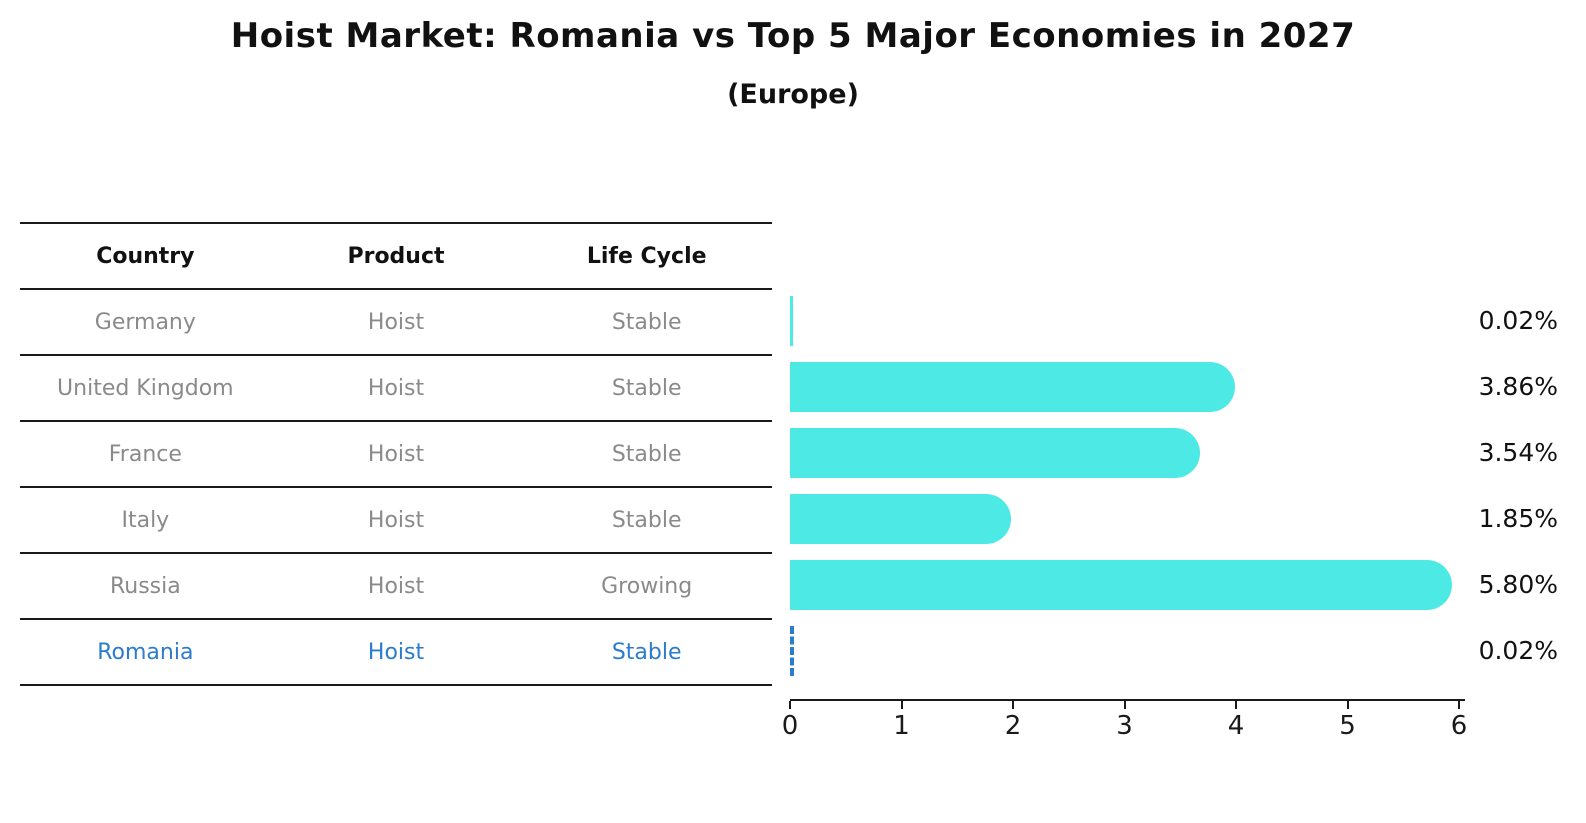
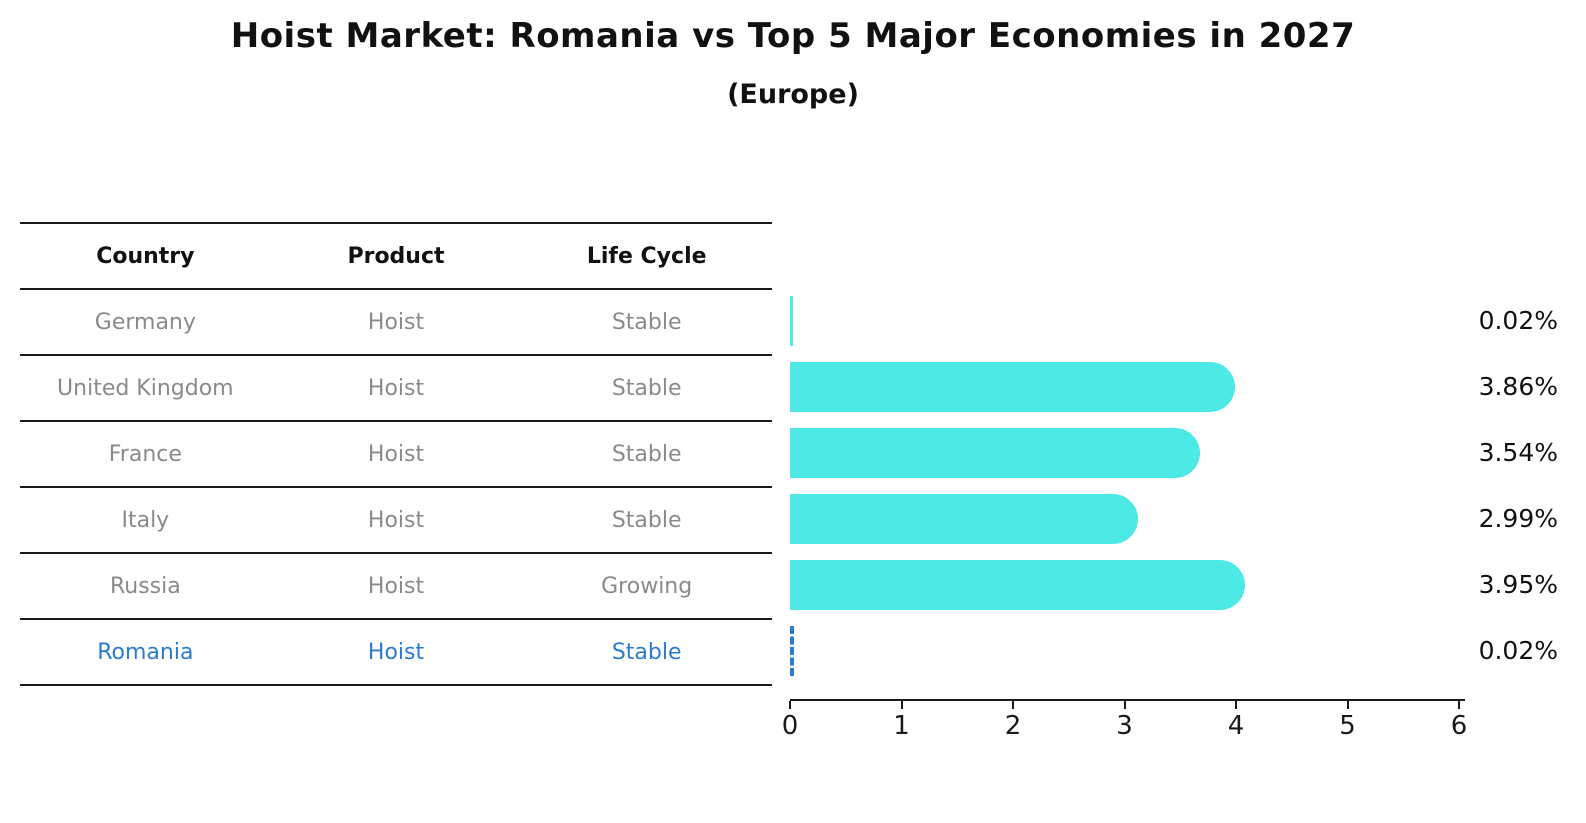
Italy: 1.85% -> 2.99%
Russia: 5.80% -> 3.95%
